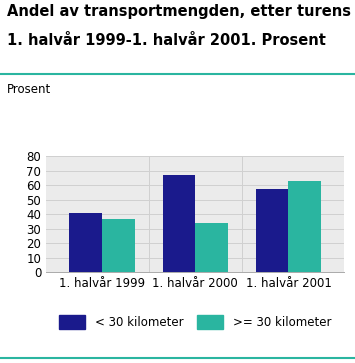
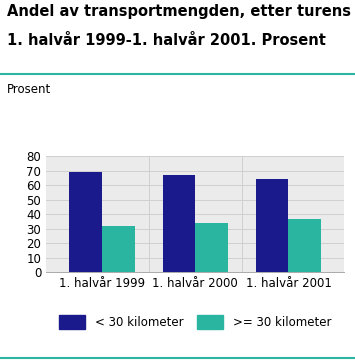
< 30 kilometer/1. halvår 1999: 41 -> 69
>= 30 kilometer/1. halvår 1999: 37 -> 32
< 30 kilometer/1. halvår 2001: 57 -> 64
>= 30 kilometer/1. halvår 2001: 63 -> 37
